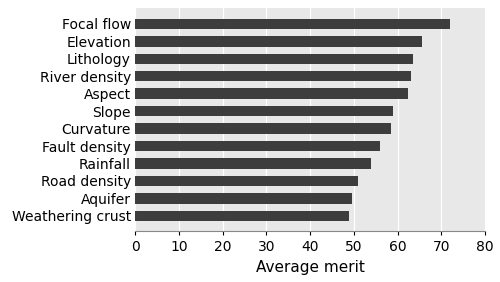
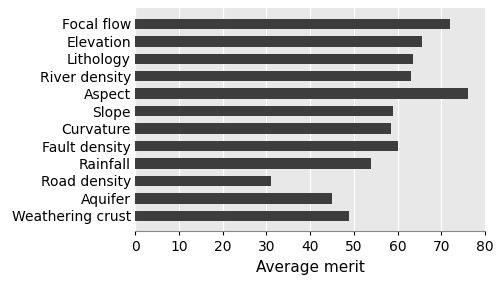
Aspect: 62.5 -> 76.0
Fault density: 56.0 -> 60.0
Road density: 51.0 -> 31.0
Aquifer: 49.5 -> 45.0
